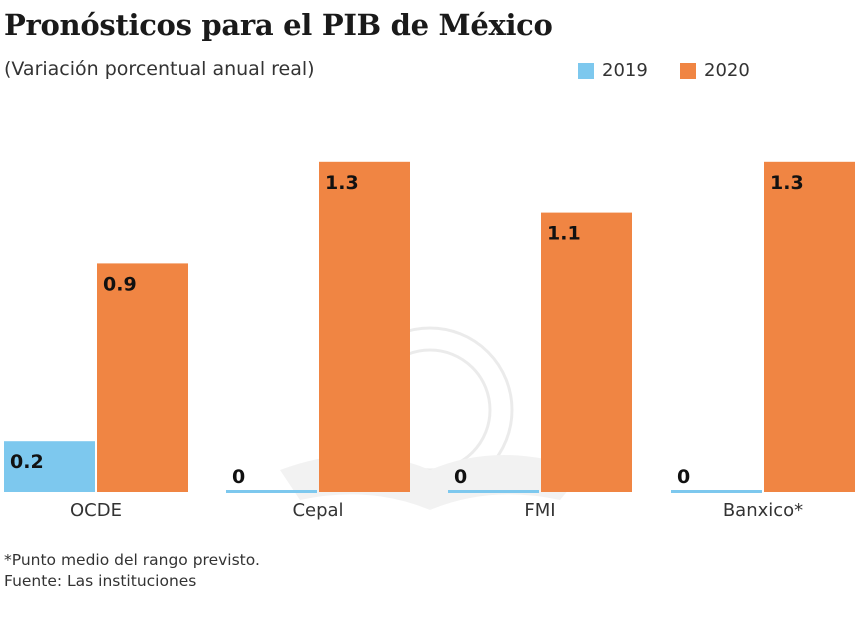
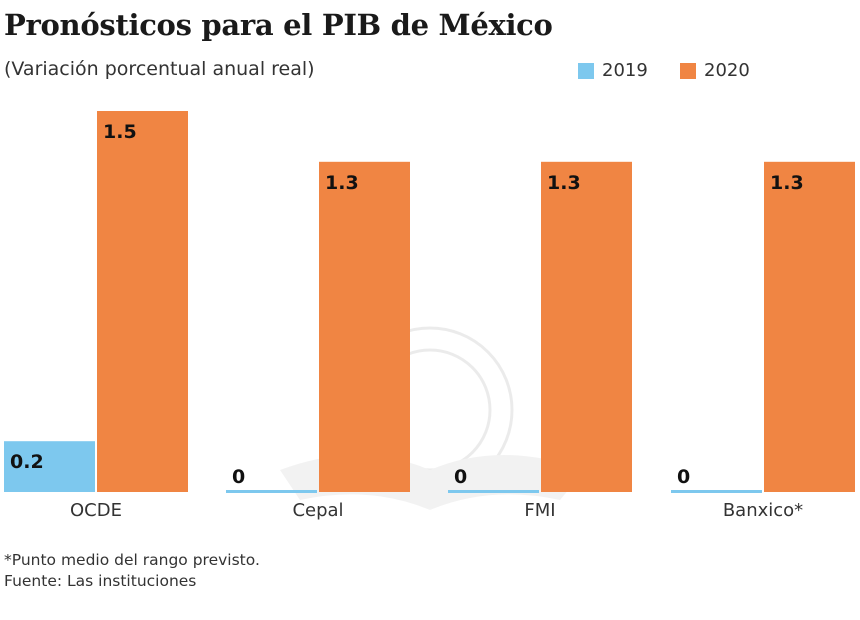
2020/OCDE: 0.9 -> 1.5
2020/FMI: 1.1 -> 1.3
